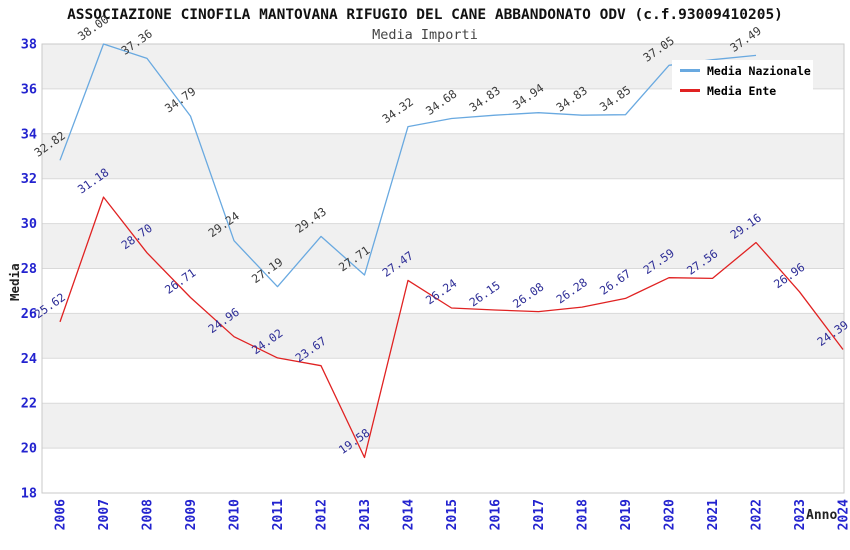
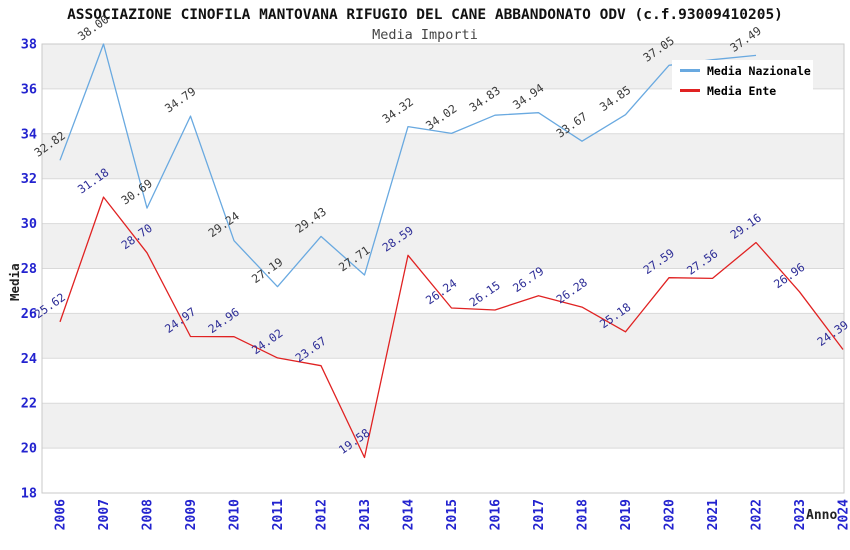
Media Nazionale/2008: 37.36 -> 30.69
Media Ente/2009: 26.71 -> 24.97
Media Ente/2014: 27.47 -> 28.59
Media Nazionale/2015: 34.68 -> 34.02
Media Ente/2017: 26.08 -> 26.79
Media Nazionale/2018: 34.83 -> 33.67
Media Ente/2019: 26.67 -> 25.18
